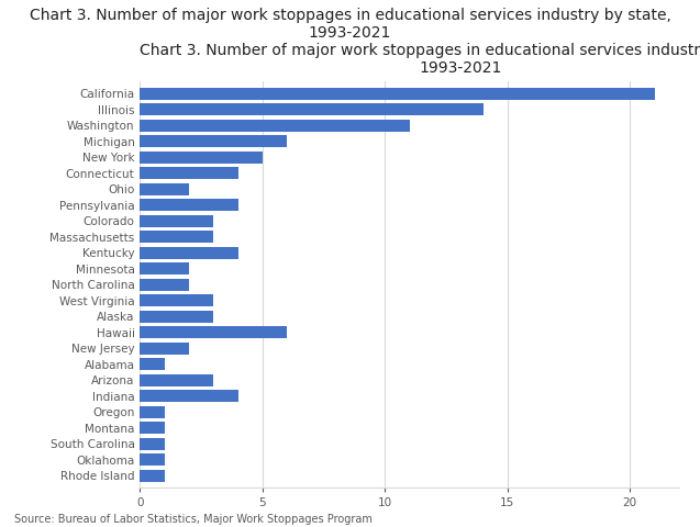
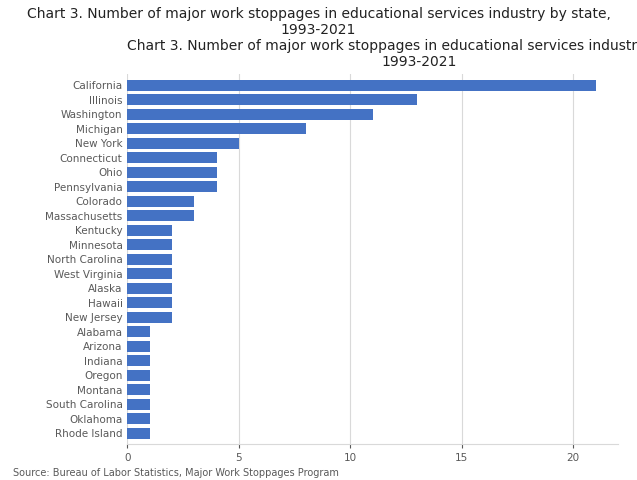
Illinois: 14 -> 13
Michigan: 6 -> 8
Ohio: 2 -> 4
Kentucky: 4 -> 2
West Virginia: 3 -> 2
Alaska: 3 -> 2
Hawaii: 6 -> 2
Arizona: 3 -> 1
Indiana: 4 -> 1
